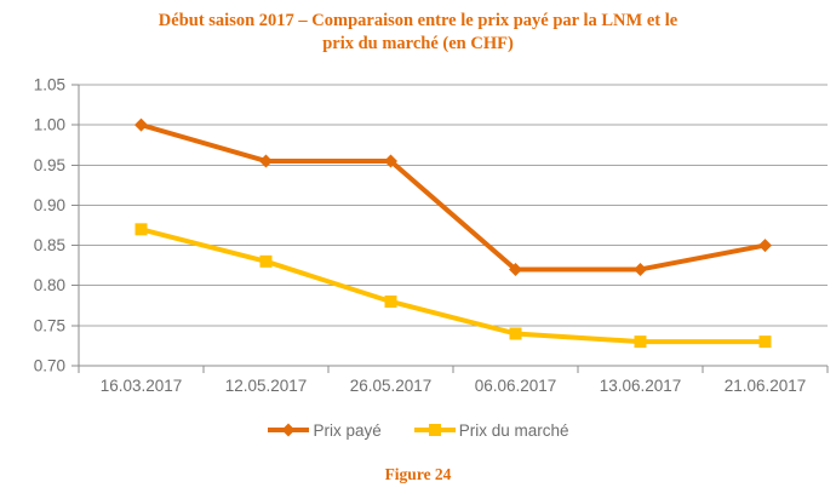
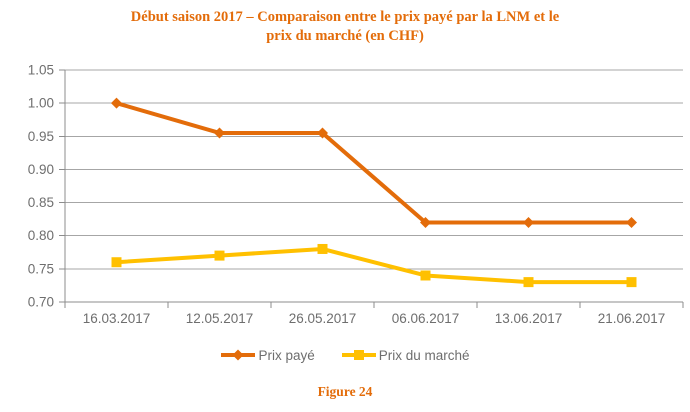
Prix du marché/16.03.2017: 0.87 -> 0.76
Prix du marché/12.05.2017: 0.83 -> 0.77
Prix payé/21.06.2017: 0.85 -> 0.82
